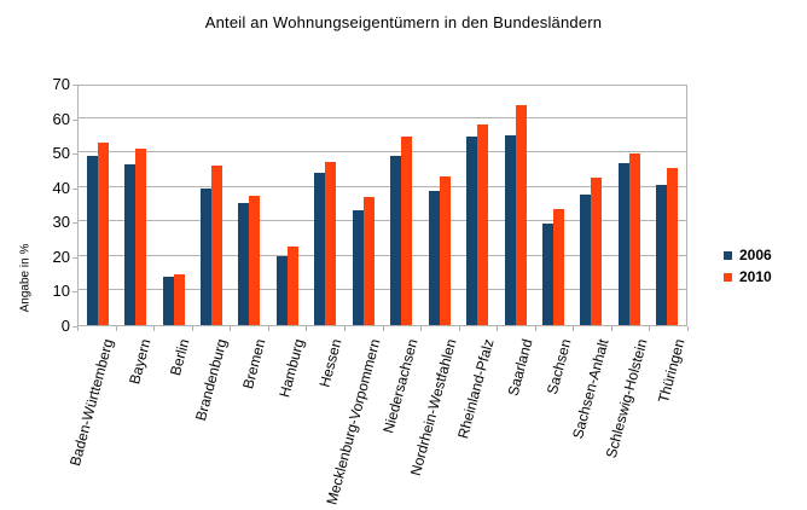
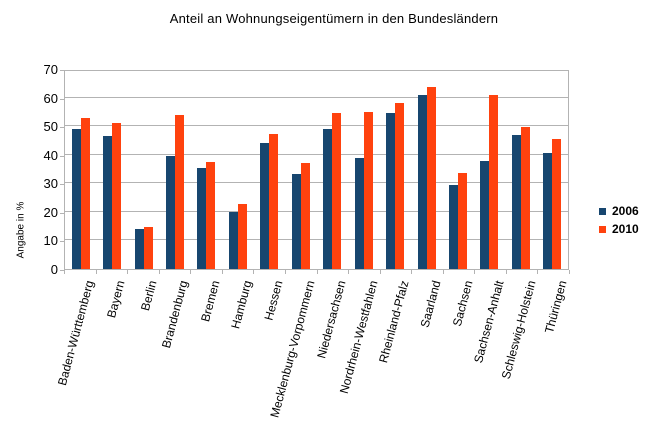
2010/Brandenburg: 46 -> 54
2010/Nordrhein-Westfahlen: 43 -> 55
2006/Saarland: 55 -> 61
2010/Sachsen-Anhalt: 43 -> 61
